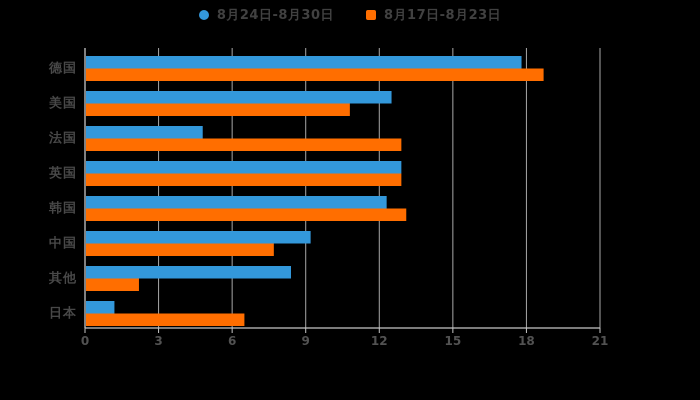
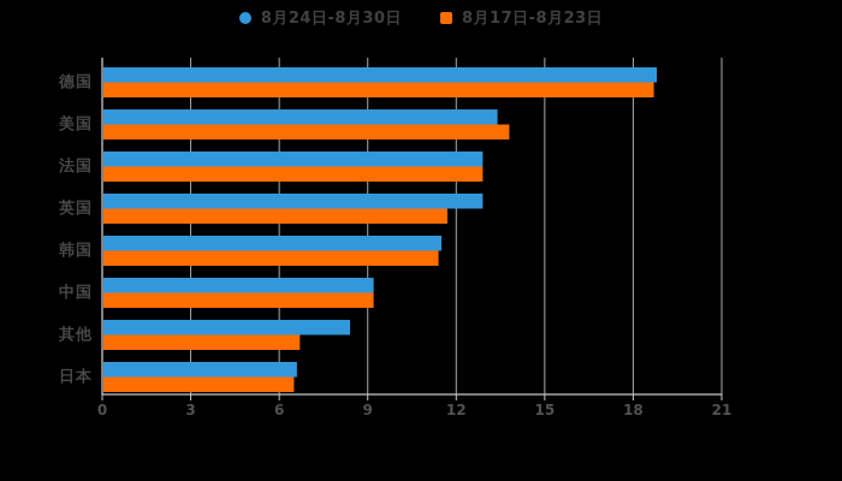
8月24日-8月30日/德国: 17.8 -> 18.8
8月24日-8月30日/美国: 12.5 -> 13.4
8月17日-8月23日/美国: 10.8 -> 13.8
8月24日-8月30日/法国: 4.8 -> 12.9
8月17日-8月23日/英国: 12.9 -> 11.7
8月24日-8月30日/韩国: 12.3 -> 11.5
8月17日-8月23日/韩国: 13.1 -> 11.4
8月17日-8月23日/中国: 7.7 -> 9.2
8月17日-8月23日/其他: 2.2 -> 6.7
8月24日-8月30日/日本: 1.2 -> 6.6
